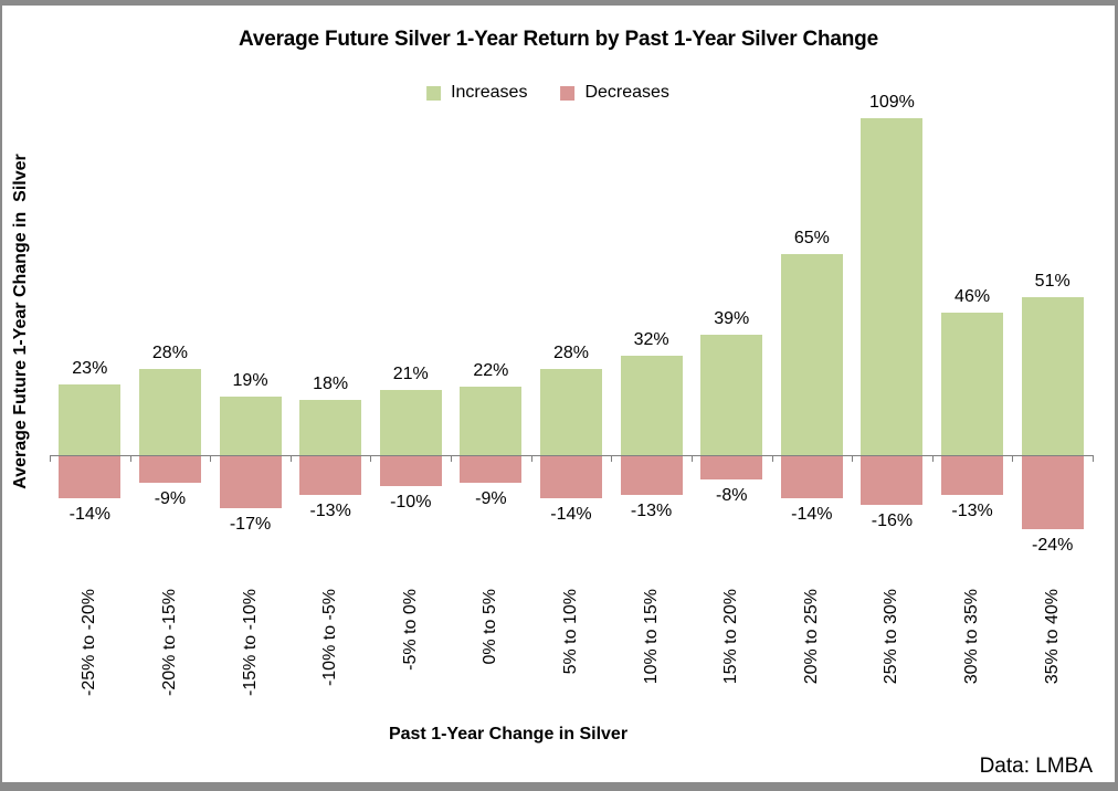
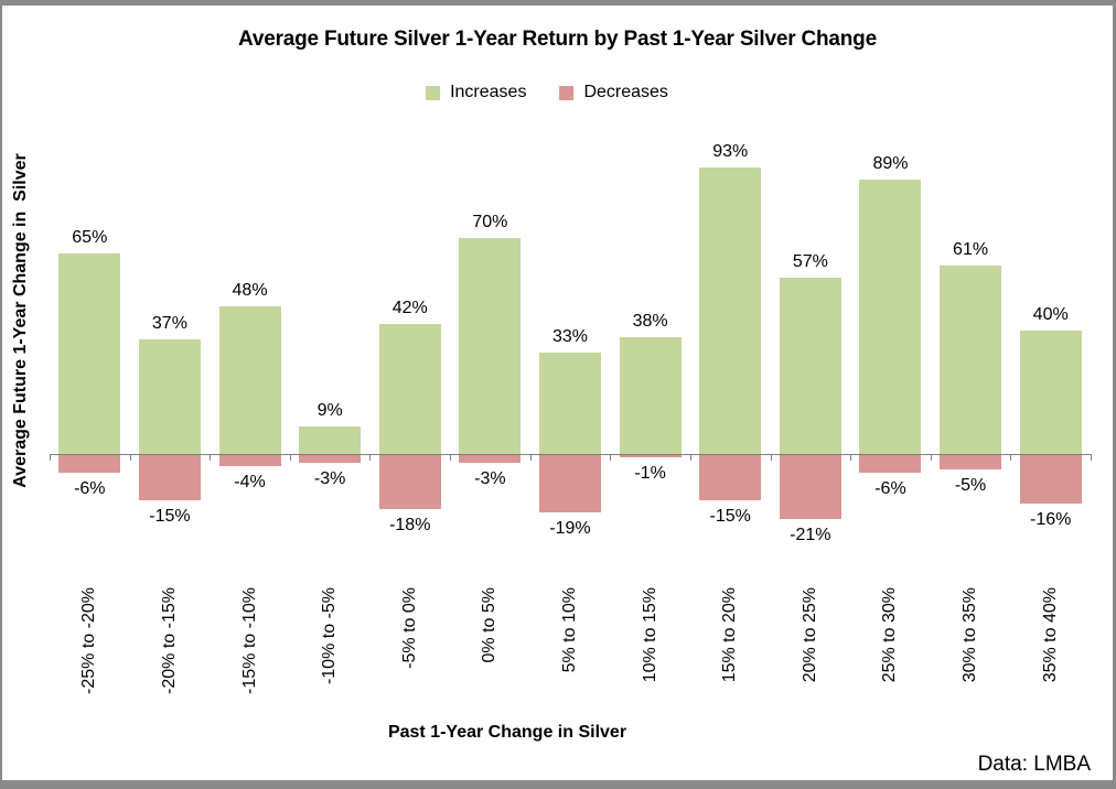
Increases/-25% to -20%: 23% -> 65%
Decreases/-25% to -20%: -14% -> -6%
Increases/-20% to -15%: 28% -> 37%
Decreases/-20% to -15%: -9% -> -15%
Increases/-15% to -10%: 19% -> 48%
Decreases/-15% to -10%: -17% -> -4%
Increases/-10% to -5%: 18% -> 9%
Decreases/-10% to -5%: -13% -> -3%
Increases/-5% to 0%: 21% -> 42%
Decreases/-5% to 0%: -10% -> -18%
Increases/0% to 5%: 22% -> 70%
Decreases/0% to 5%: -9% -> -3%
Increases/5% to 10%: 28% -> 33%
Decreases/5% to 10%: -14% -> -19%
Increases/10% to 15%: 32% -> 38%
Decreases/10% to 15%: -13% -> -1%
Increases/15% to 20%: 39% -> 93%
Decreases/15% to 20%: -8% -> -15%
Increases/20% to 25%: 65% -> 57%
Decreases/20% to 25%: -14% -> -21%
Increases/25% to 30%: 109% -> 89%
Decreases/25% to 30%: -16% -> -6%
Increases/30% to 35%: 46% -> 61%
Decreases/30% to 35%: -13% -> -5%
Increases/35% to 40%: 51% -> 40%
Decreases/35% to 40%: -24% -> -16%
